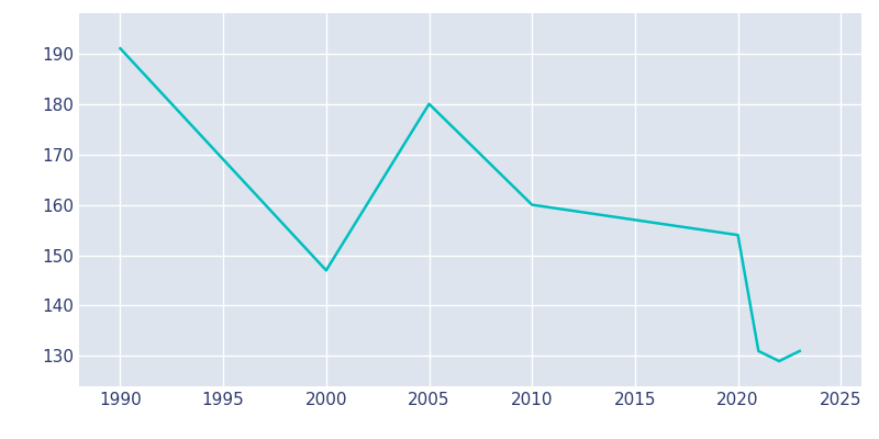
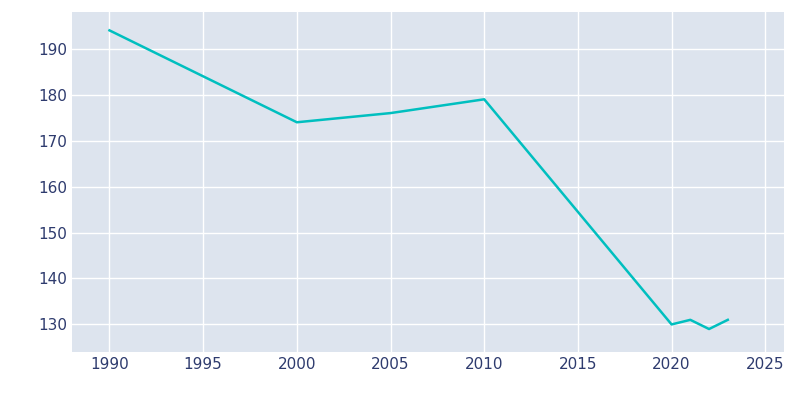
1990: 191 -> 194
2000: 147 -> 174
2005: 180 -> 176
2010: 160 -> 179
2020: 154 -> 130
